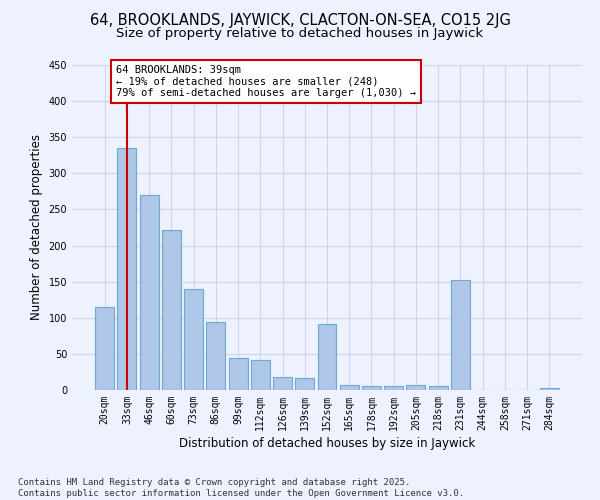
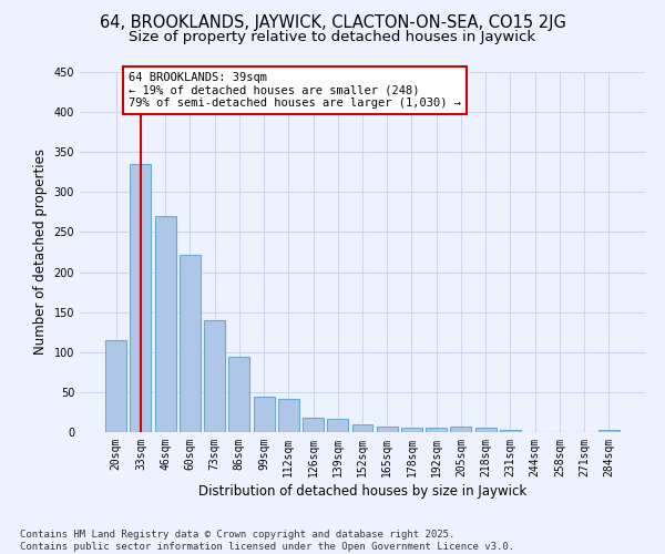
152sqm: 92 -> 10
231sqm: 152 -> 3
